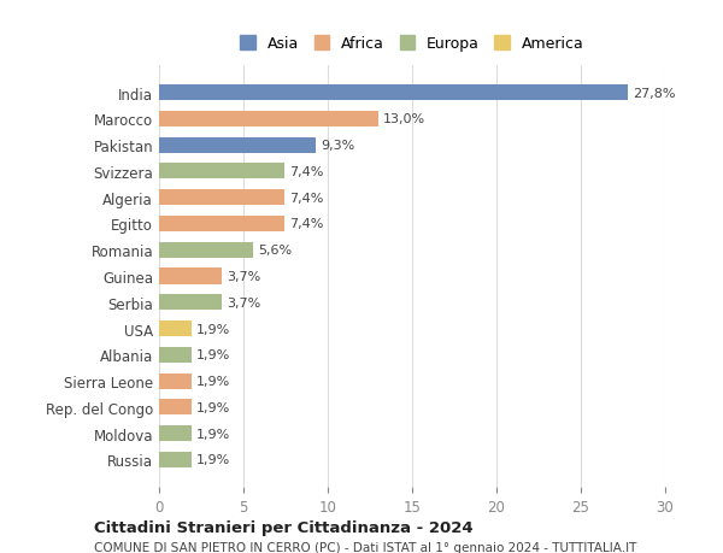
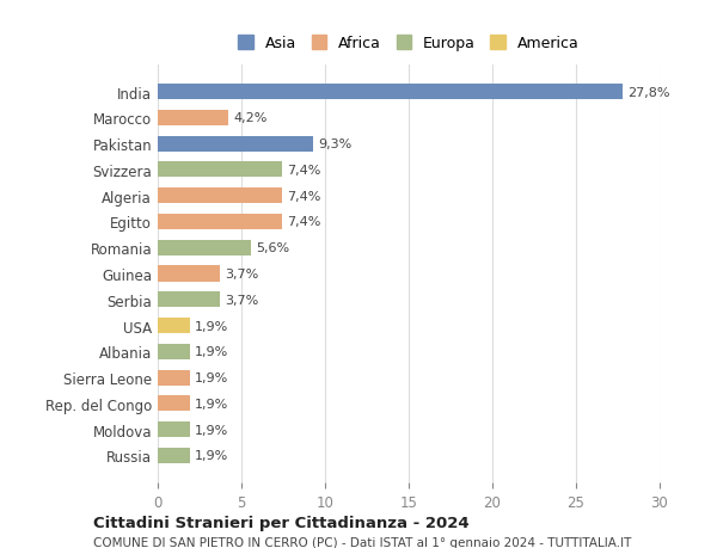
Marocco: 13,0% -> 4,2%
